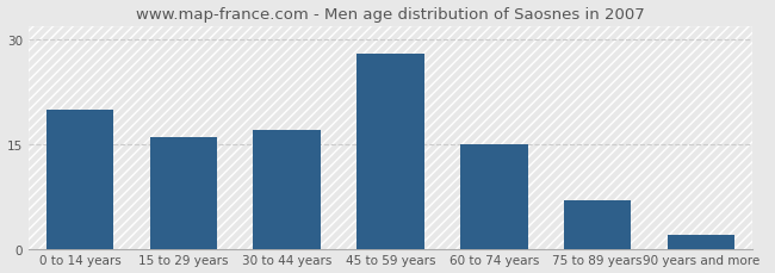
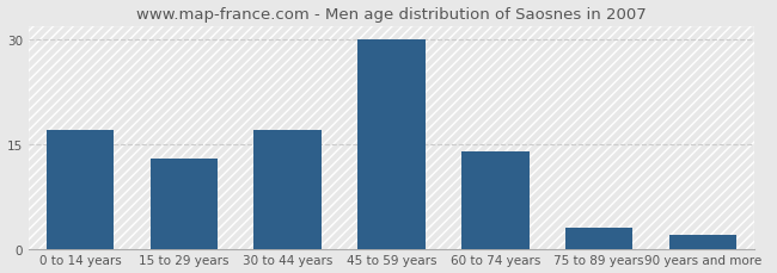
0 to 14 years: 20 -> 17
15 to 29 years: 16 -> 13
45 to 59 years: 28 -> 30
60 to 74 years: 15 -> 14
75 to 89 years: 7 -> 3
